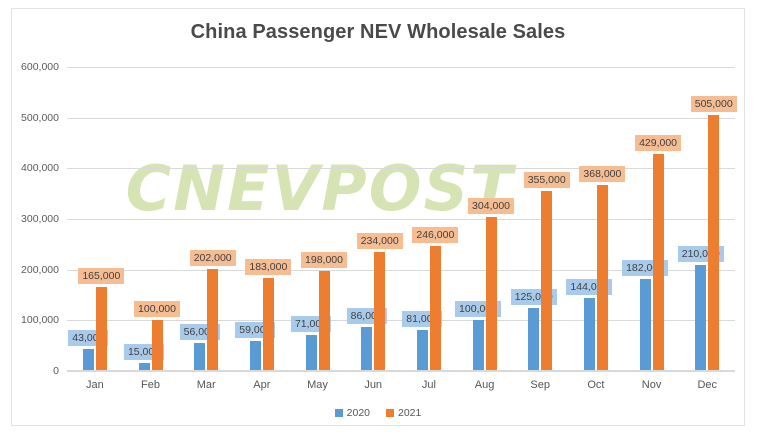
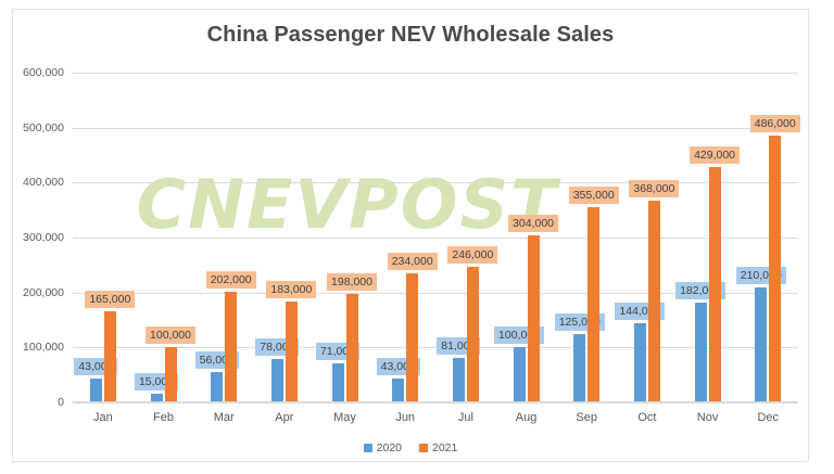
2020/Apr: 59,000 -> 78,000
2020/Jun: 86,000 -> 43,000
2021/Dec: 505,000 -> 486,000
